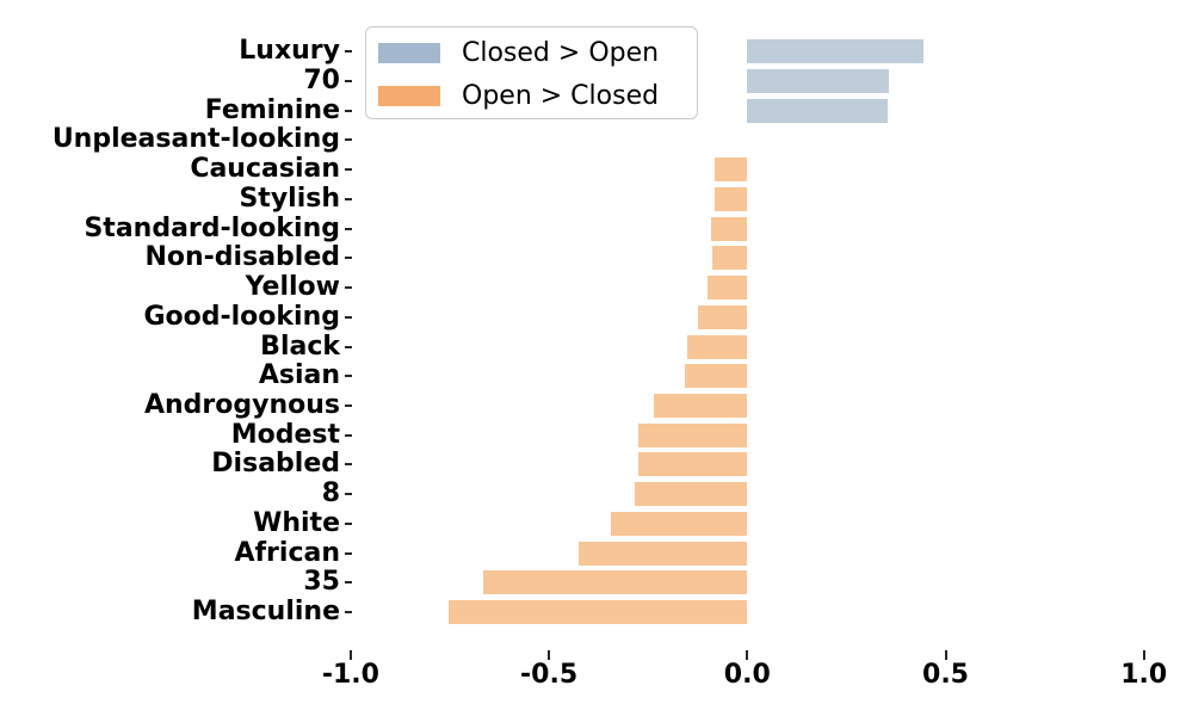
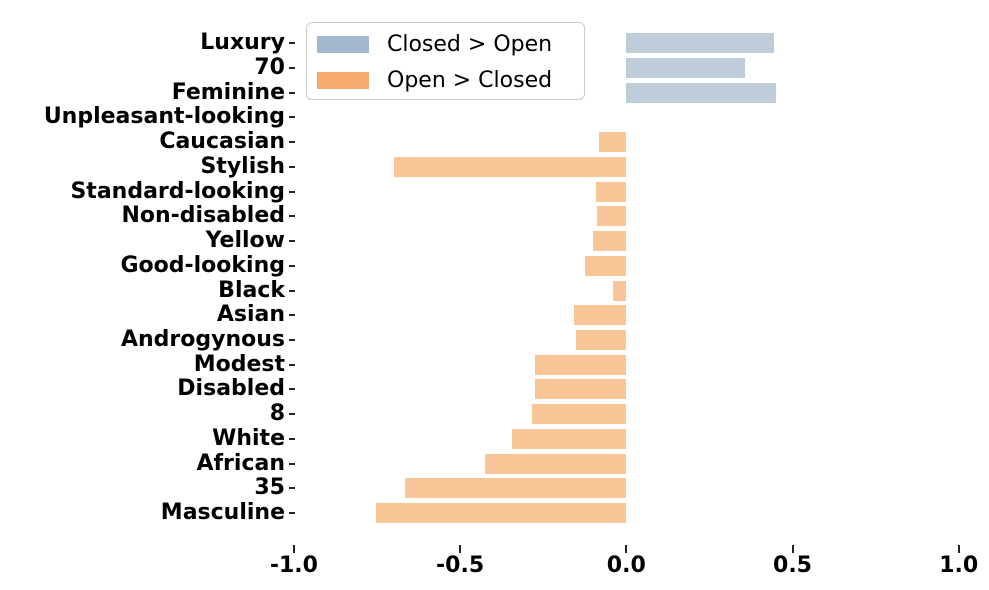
Feminine: 0.35 -> 0.45
Stylish: -0.08 -> -0.70
Black: -0.15 -> -0.04
Androgynous: -0.23 -> -0.15
